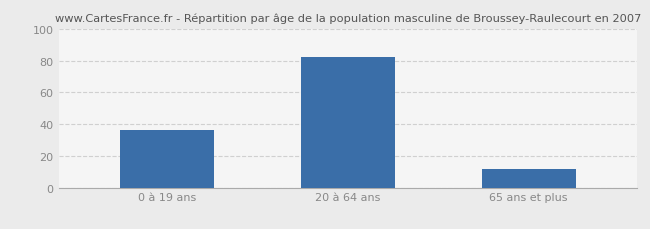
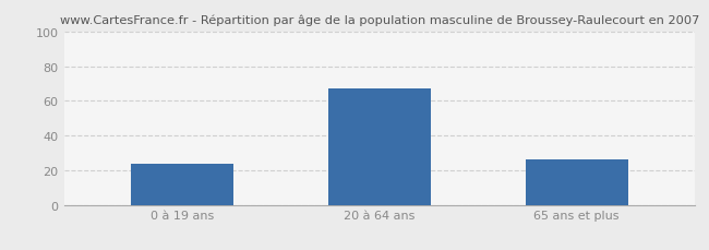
0 à 19 ans: 36 -> 24
20 à 64 ans: 82 -> 67
65 ans et plus: 12 -> 26
